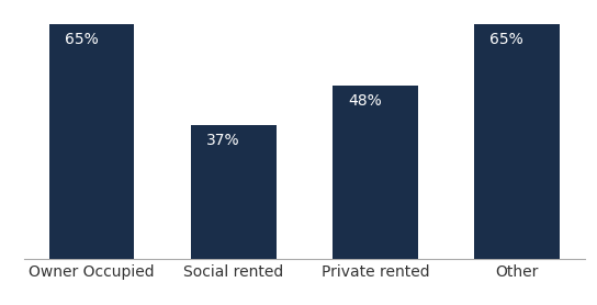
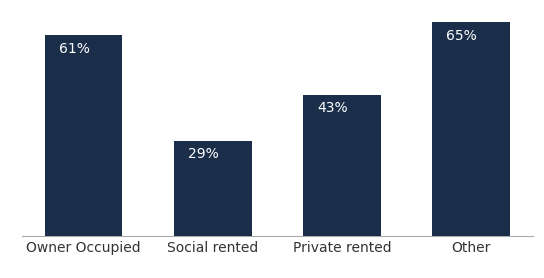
Owner Occupied: 65% -> 61%
Social rented: 37% -> 29%
Private rented: 48% -> 43%
